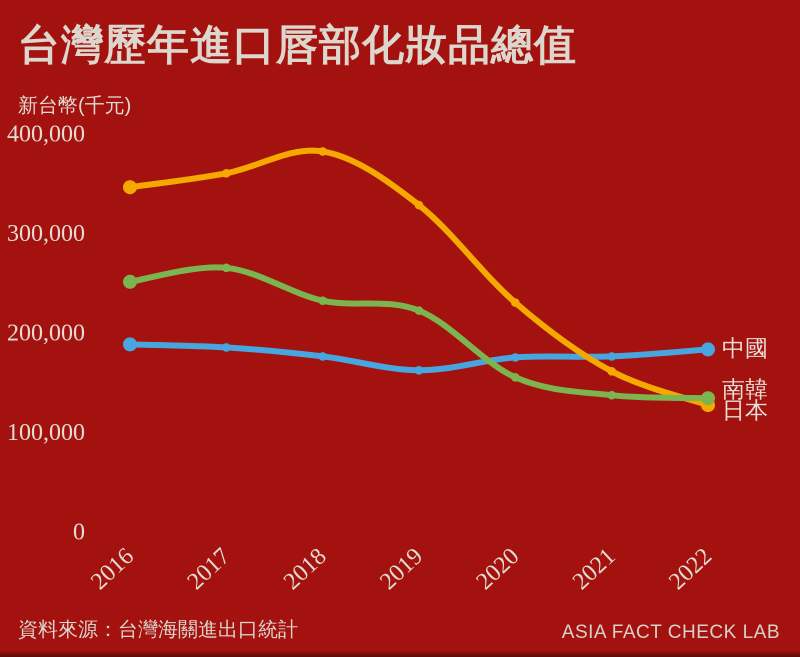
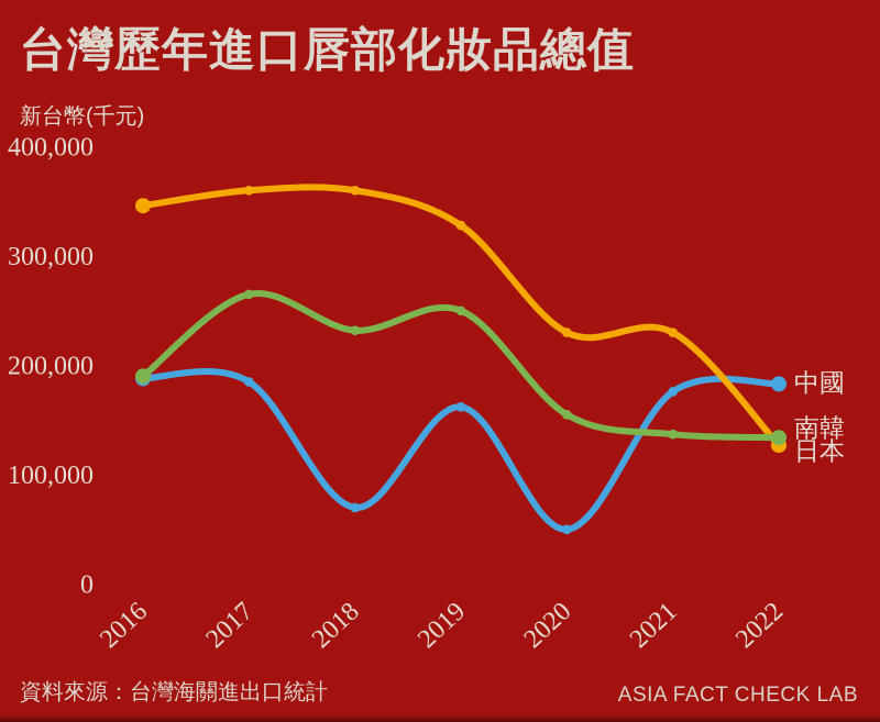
南韓/2016: 250000 -> 190000
日本/2018: 380000 -> 360000
中國/2018: 180000 -> 70000
南韓/2019: 220000 -> 250000
中國/2020: 180000 -> 50000
日本/2021: 160000 -> 230000
